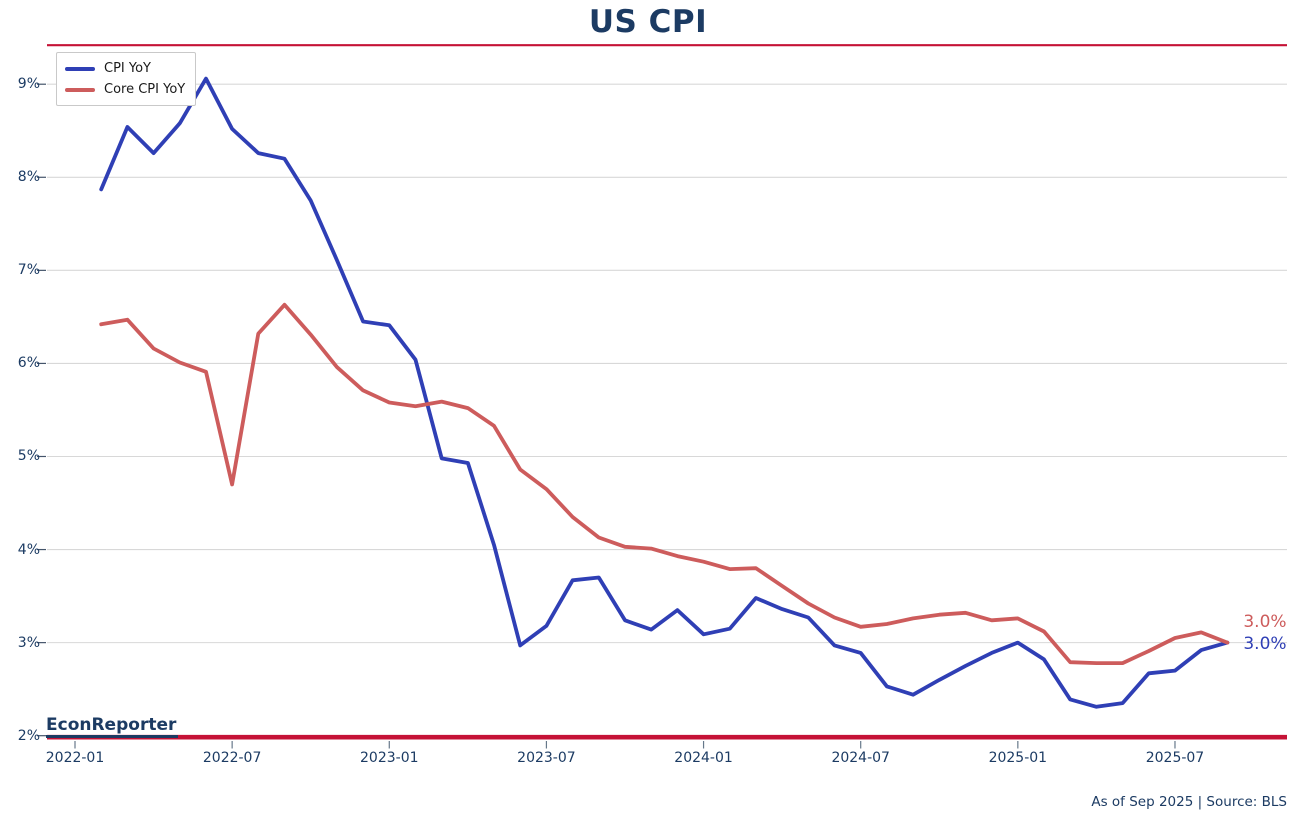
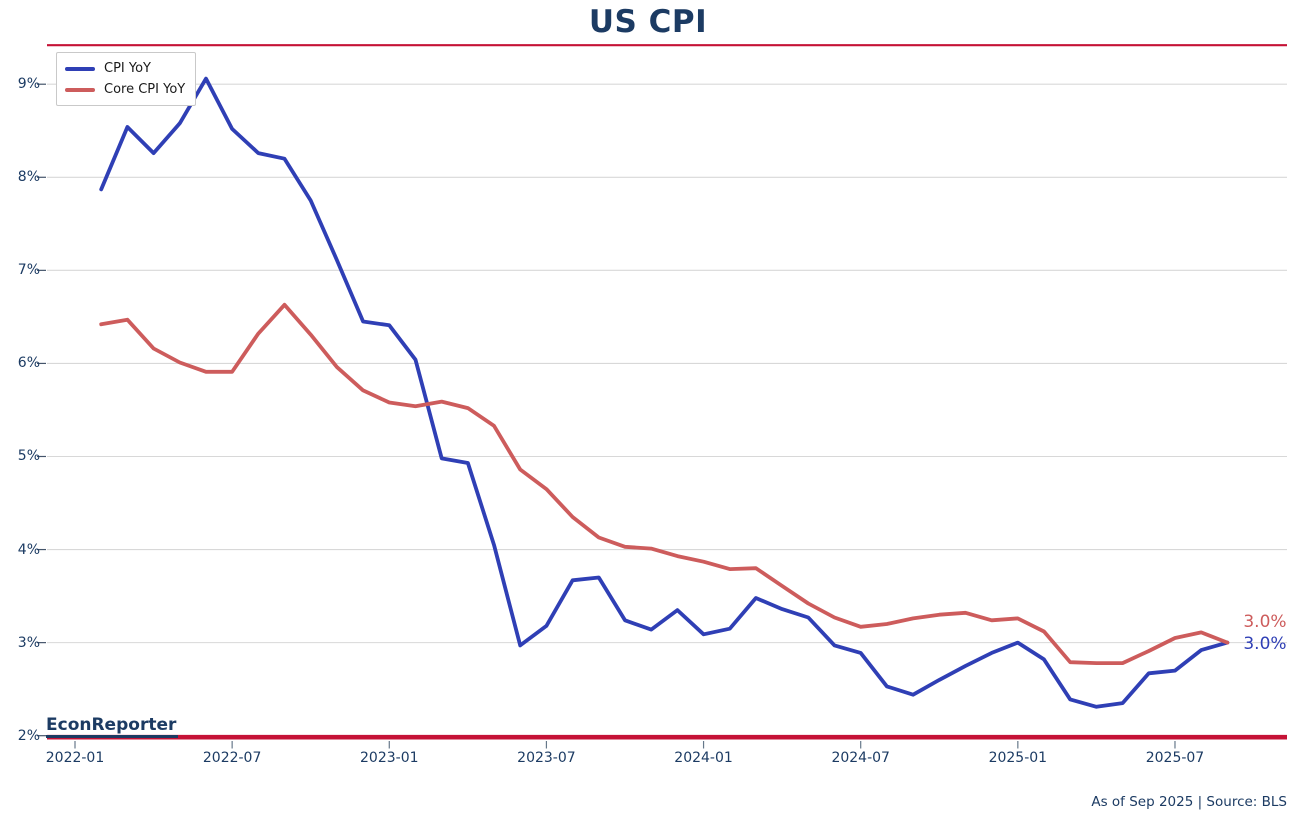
Core CPI YoY/2022-07: 4.7% -> 5.9%
